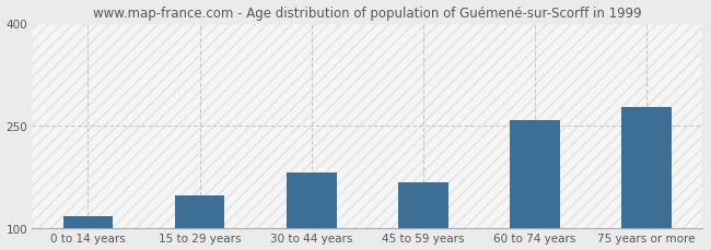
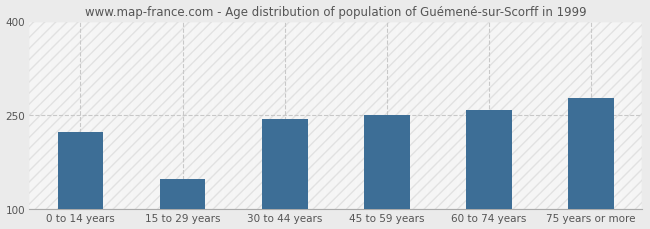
0 to 14 years: 118 -> 224
30 to 44 years: 182 -> 244
45 to 59 years: 168 -> 250
